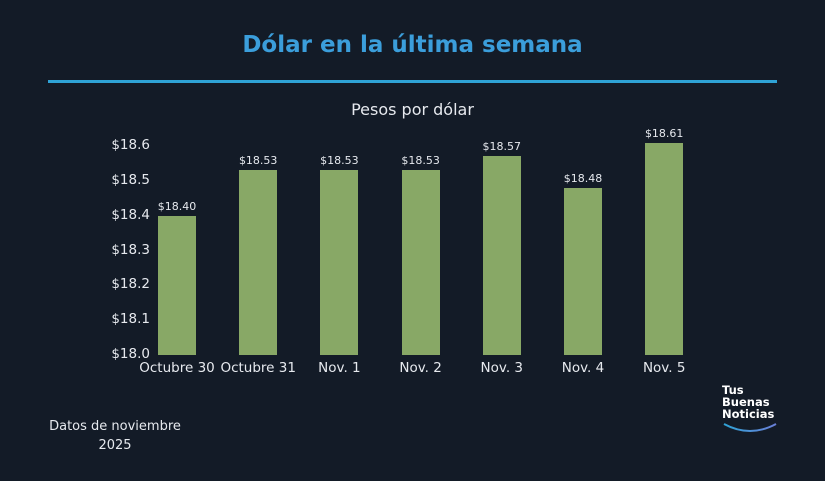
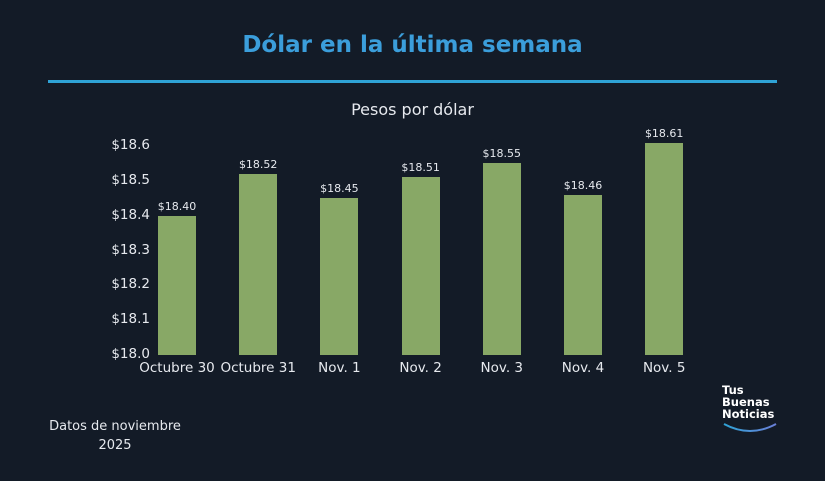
Octubre 31: $18.53 -> $18.52
Nov. 1: $18.53 -> $18.45
Nov. 2: $18.53 -> $18.51
Nov. 3: $18.57 -> $18.55
Nov. 4: $18.48 -> $18.46
